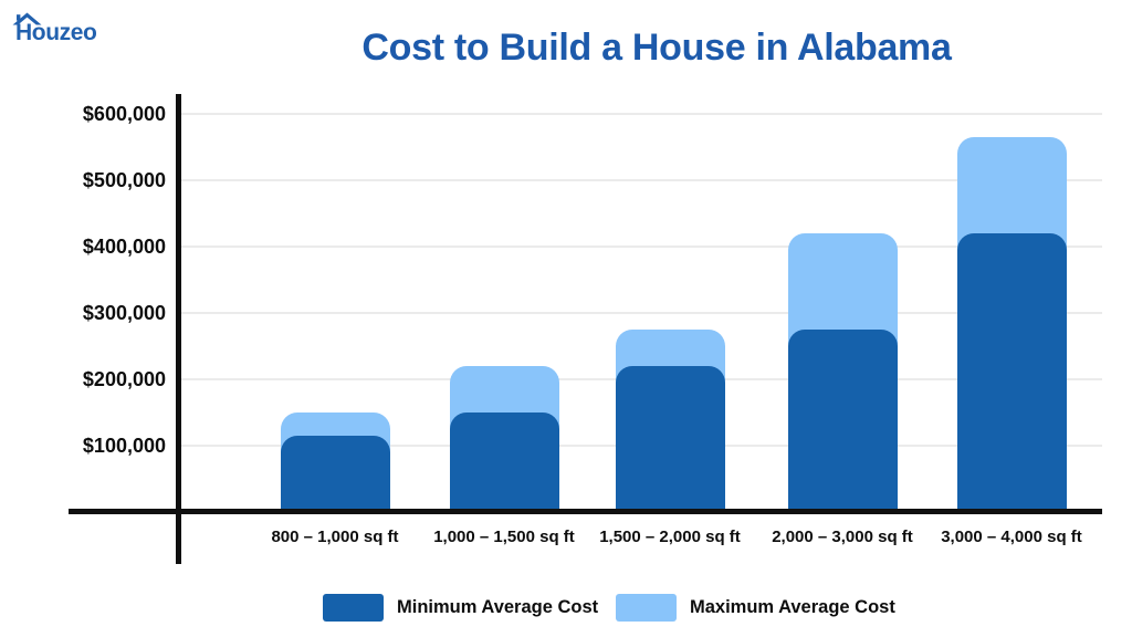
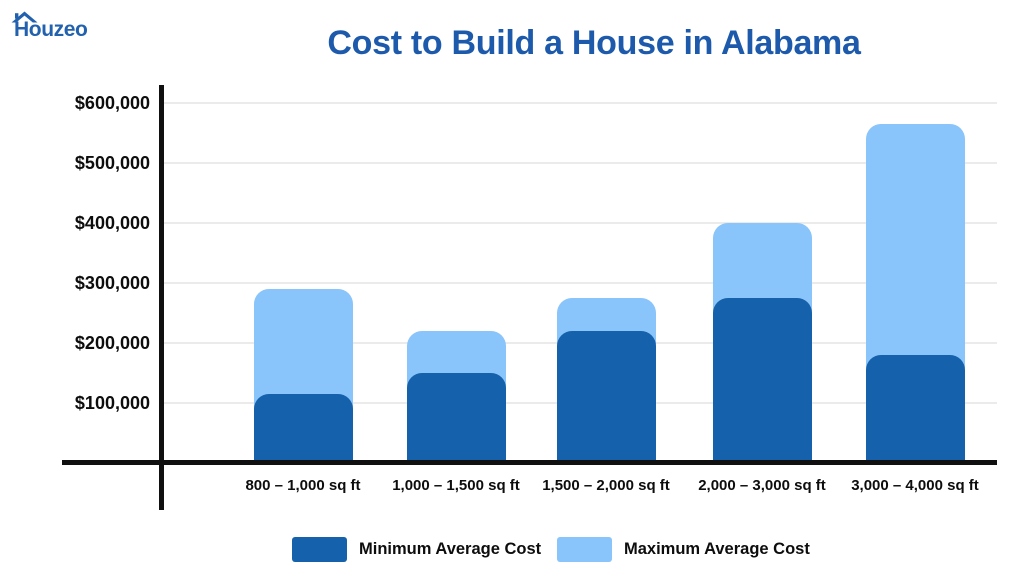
Maximum Average Cost/800 – 1,000 sq ft: $150000 -> $290000
Maximum Average Cost/2,000 – 3,000 sq ft: $420000 -> $400000
Minimum Average Cost/3,000 – 4,000 sq ft: $420000 -> $180000
